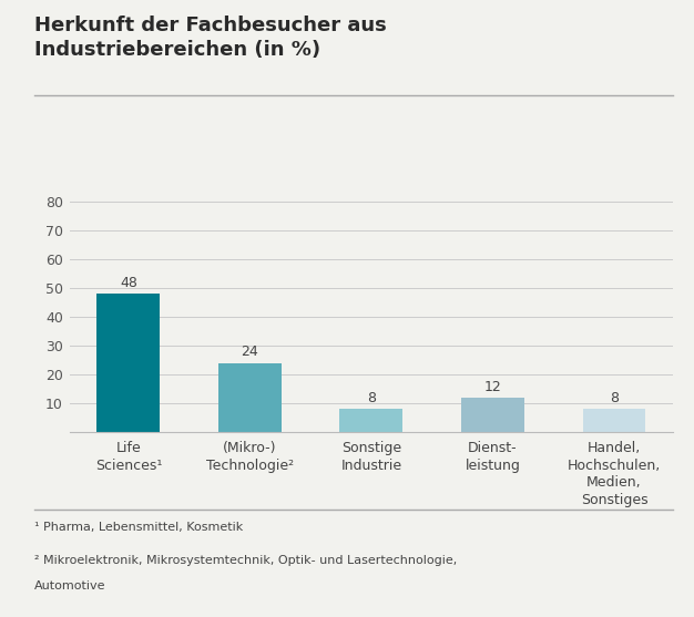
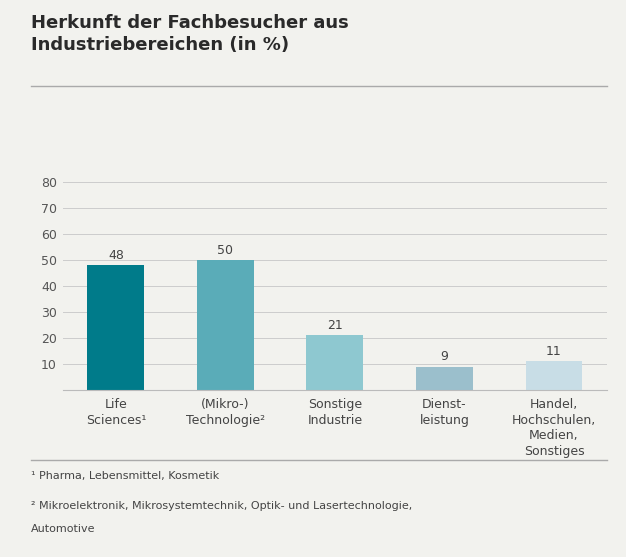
(Mikro-) Technologie²: 24 -> 50
Sonstige Industrie: 8 -> 21
Dienst- leistung: 12 -> 9
Handel, Hochschulen, Medien, Sonstiges: 8 -> 11
